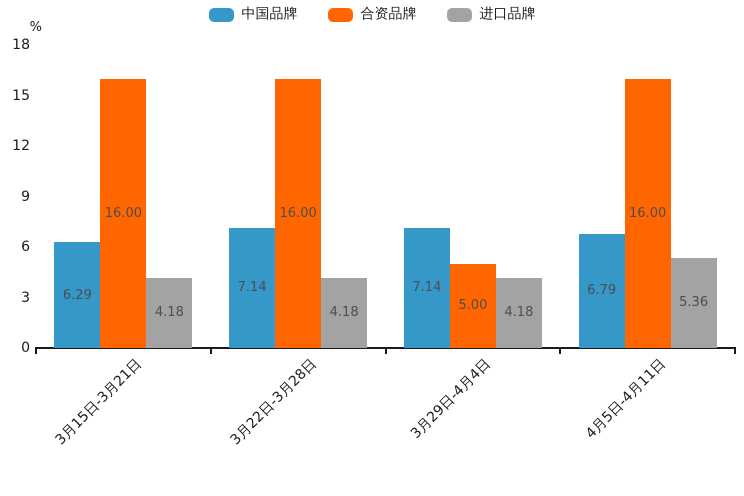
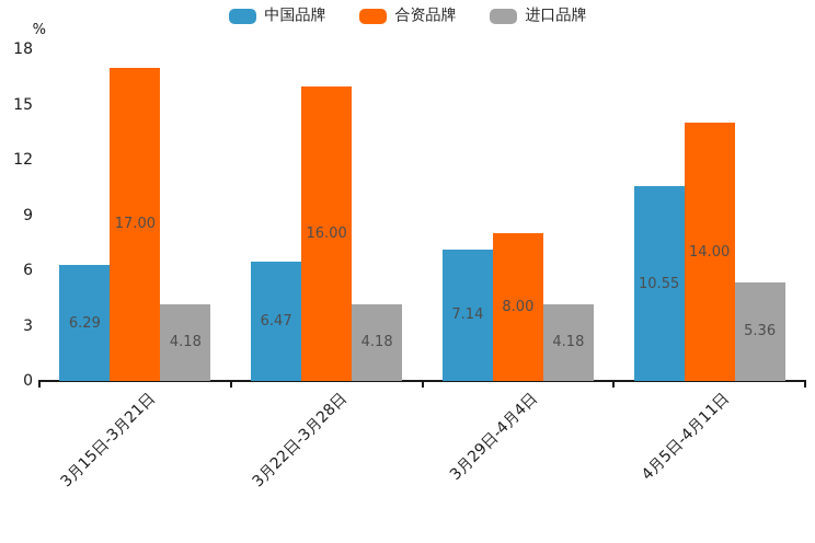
合资品牌/3月15日-3月21日: 16.00 -> 17.00
中国品牌/3月22日-3月28日: 7.14 -> 6.47
合资品牌/3月29日-4月4日: 5.00 -> 8.00
中国品牌/4月5日-4月11日: 6.79 -> 10.55
合资品牌/4月5日-4月11日: 16.00 -> 14.00
